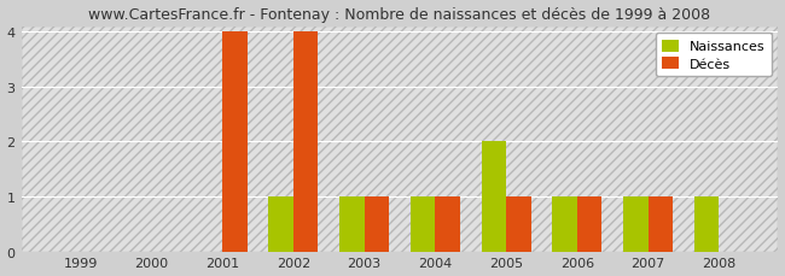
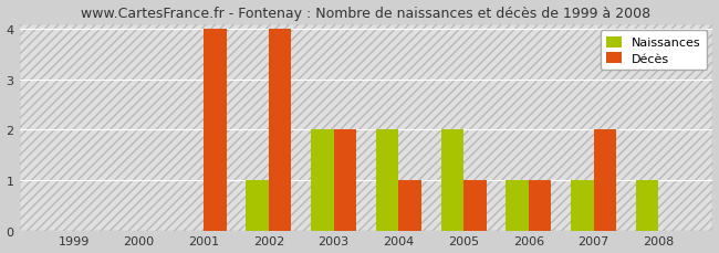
Naissances/2003: 1 -> 2
Décès/2003: 1 -> 2
Naissances/2004: 1 -> 2
Décès/2007: 1 -> 2
